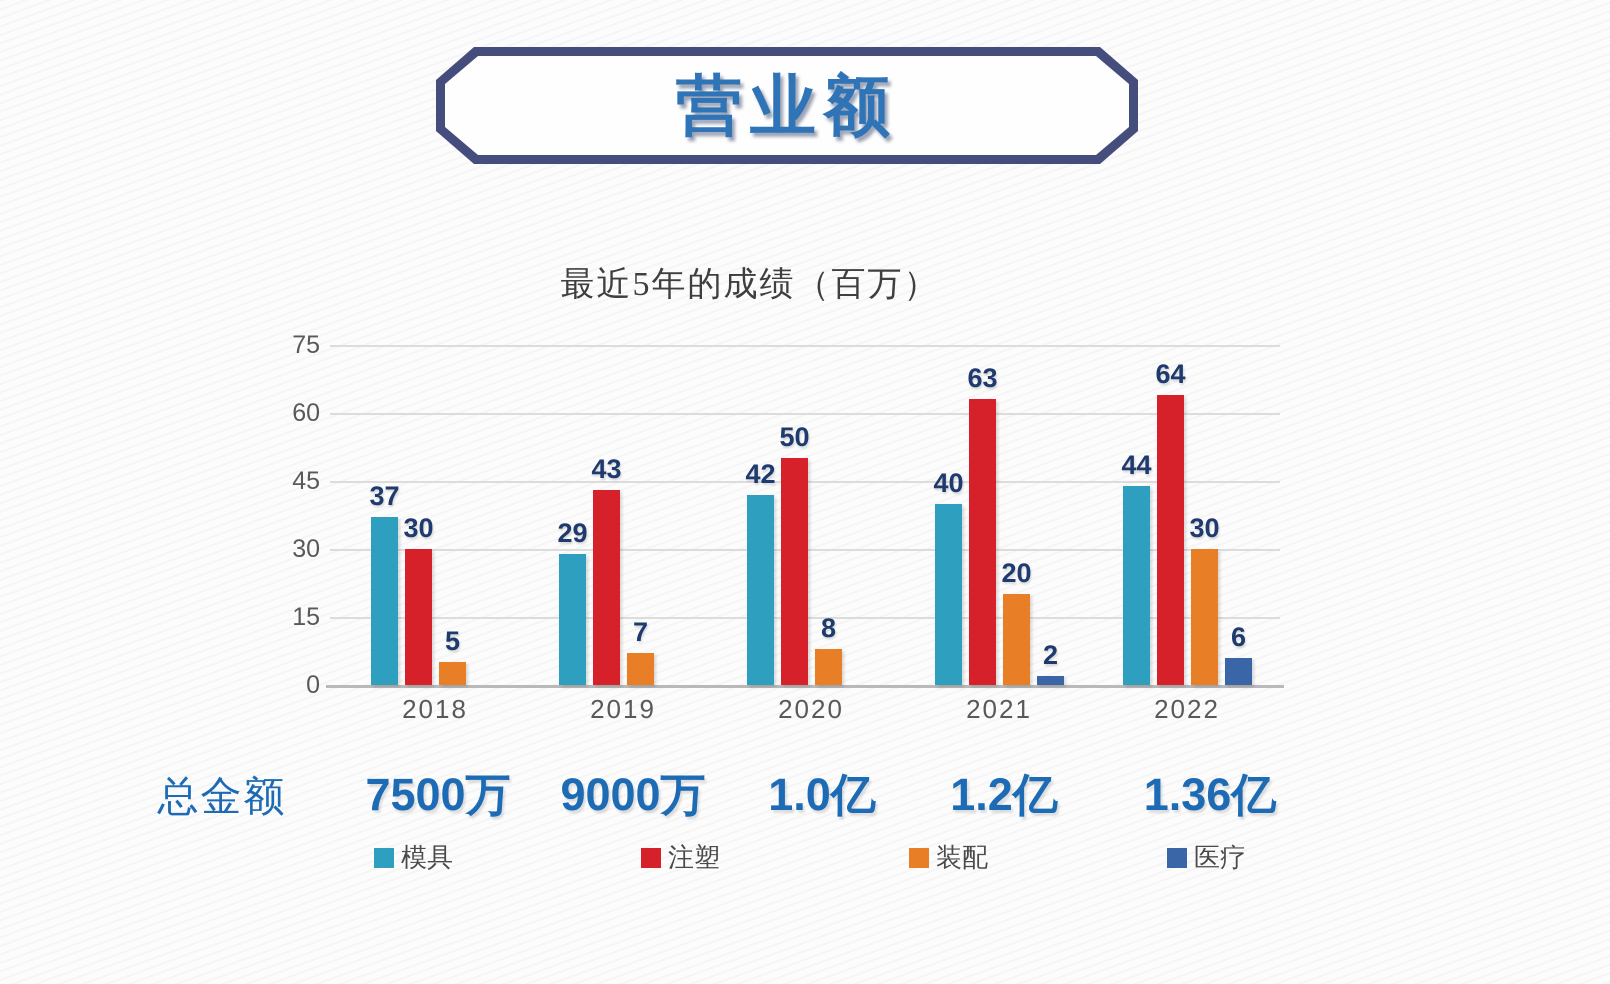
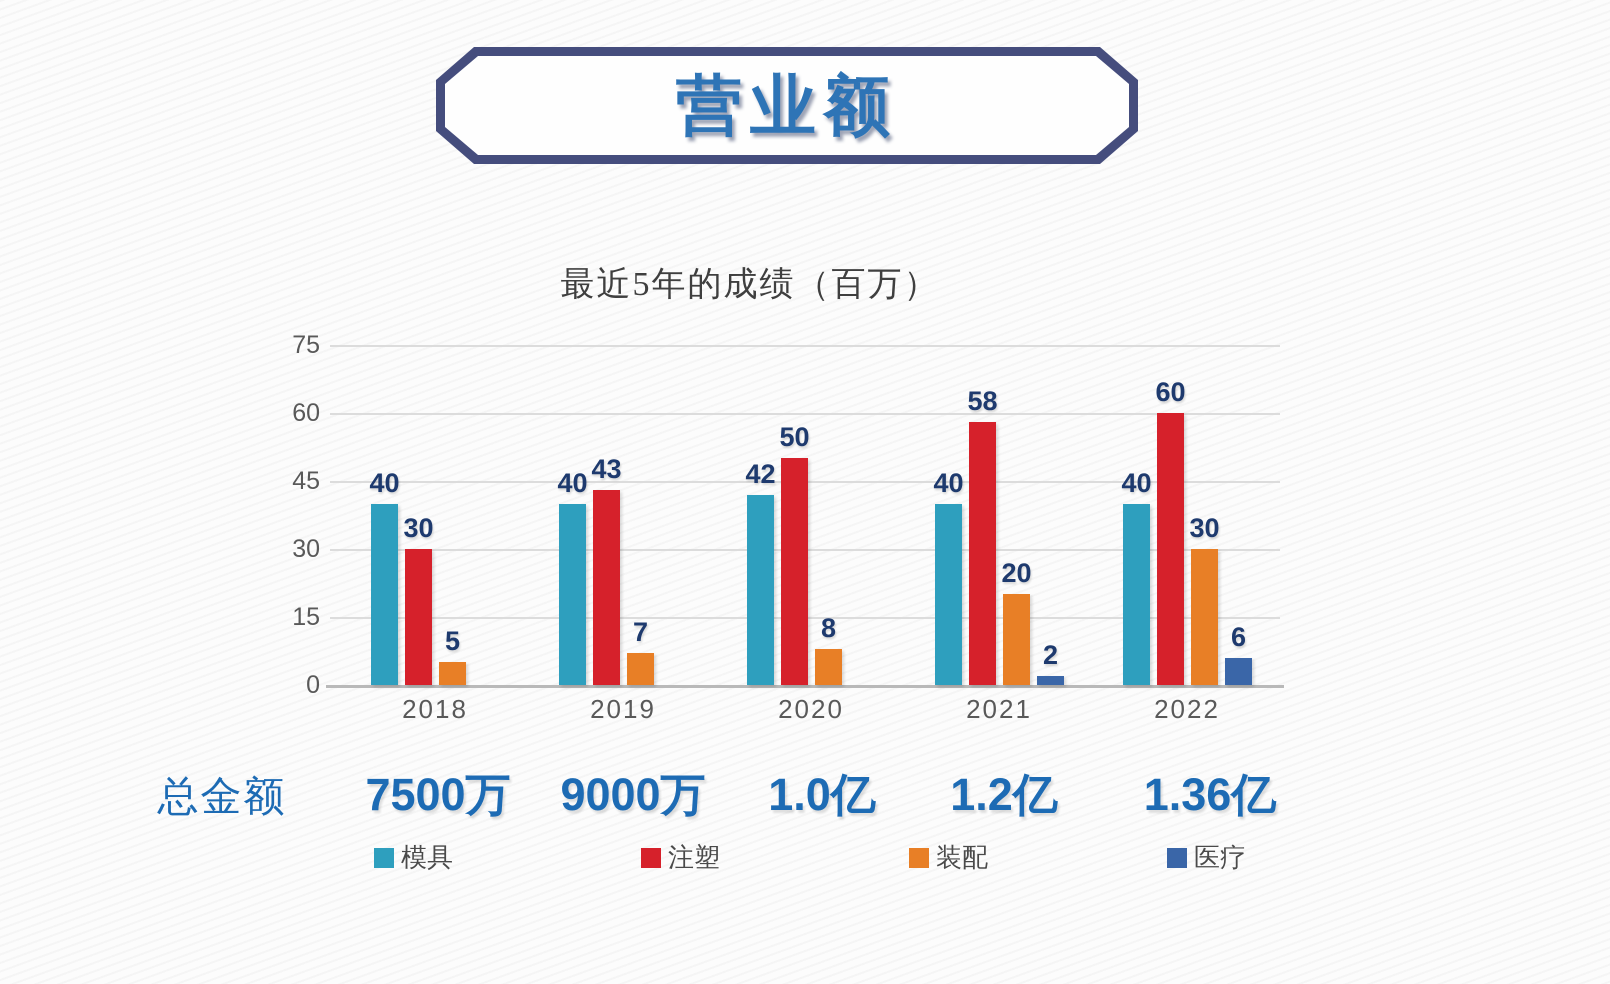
模具/2018: 37 -> 40
模具/2019: 29 -> 40
注塑/2021: 63 -> 58
模具/2022: 44 -> 40
注塑/2022: 64 -> 60
